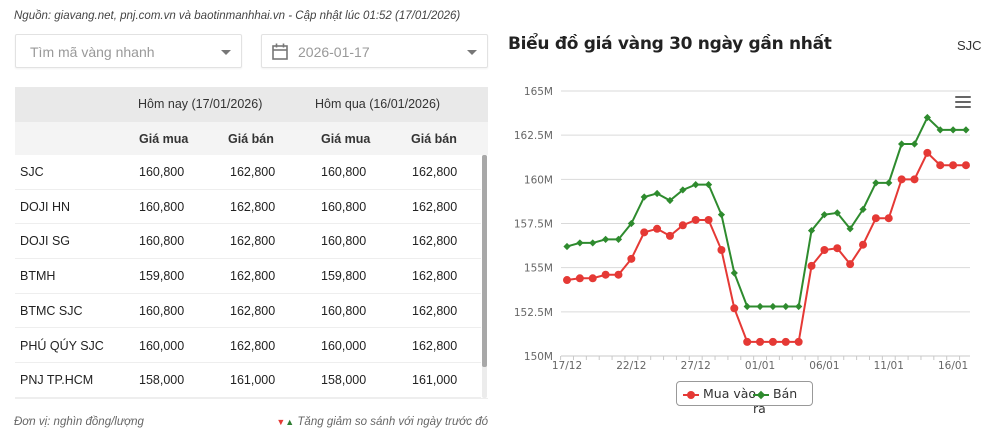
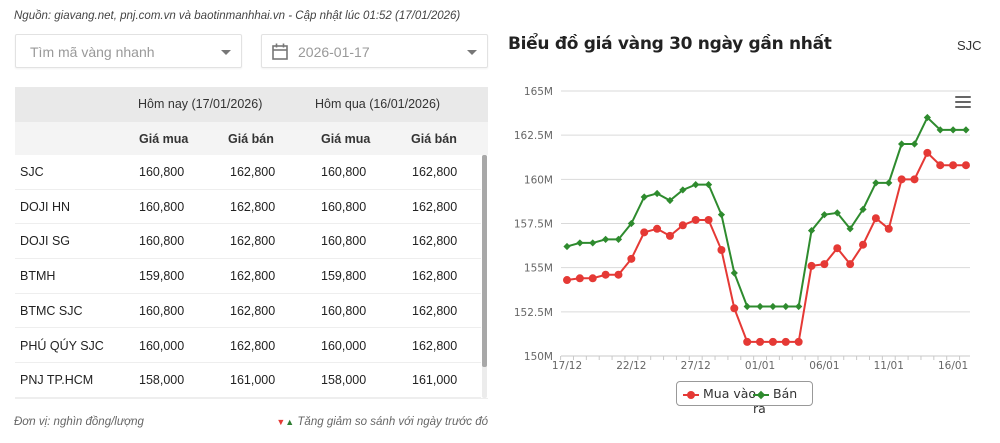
Mua vào/06/01: 156.0M -> 155.2M
Mua vào/11/01: 157.8M -> 157.2M
